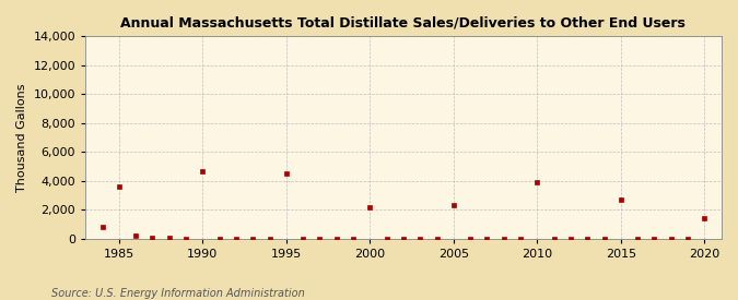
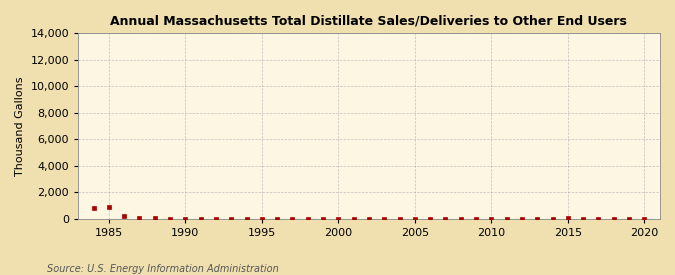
1985: 3,600 -> 900
1990: 4,700 -> 0
1995: 4,500 -> 0
2000: 2,200 -> 0
2005: 2,300 -> 0
2010: 3,900 -> 0
2015: 2,700 -> 0
2020: 1,400 -> 0
